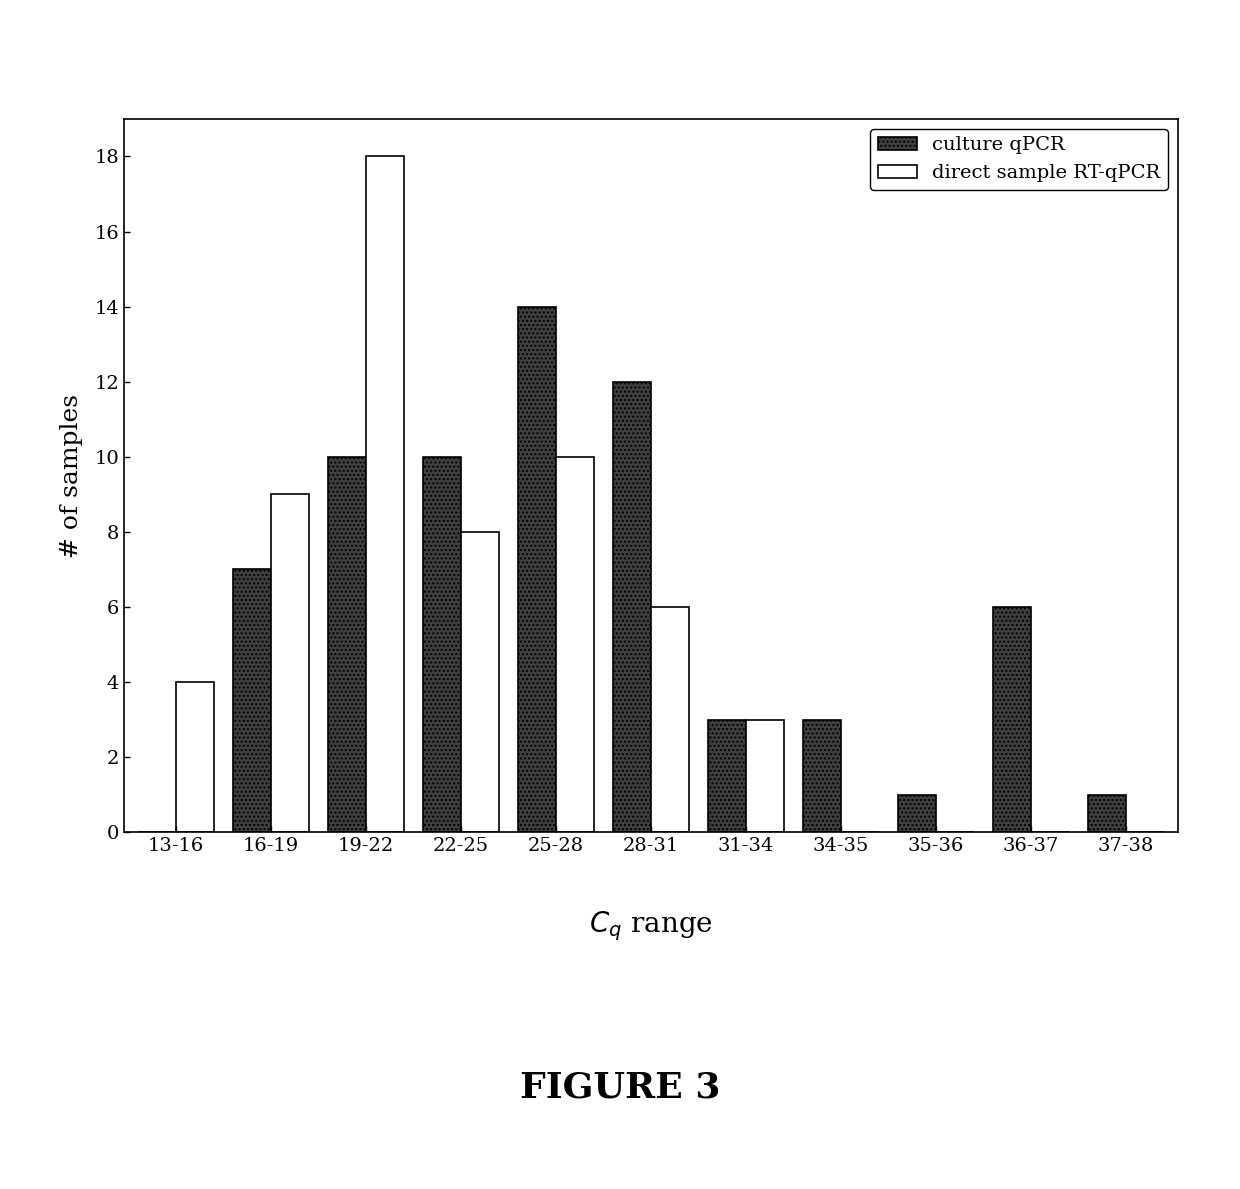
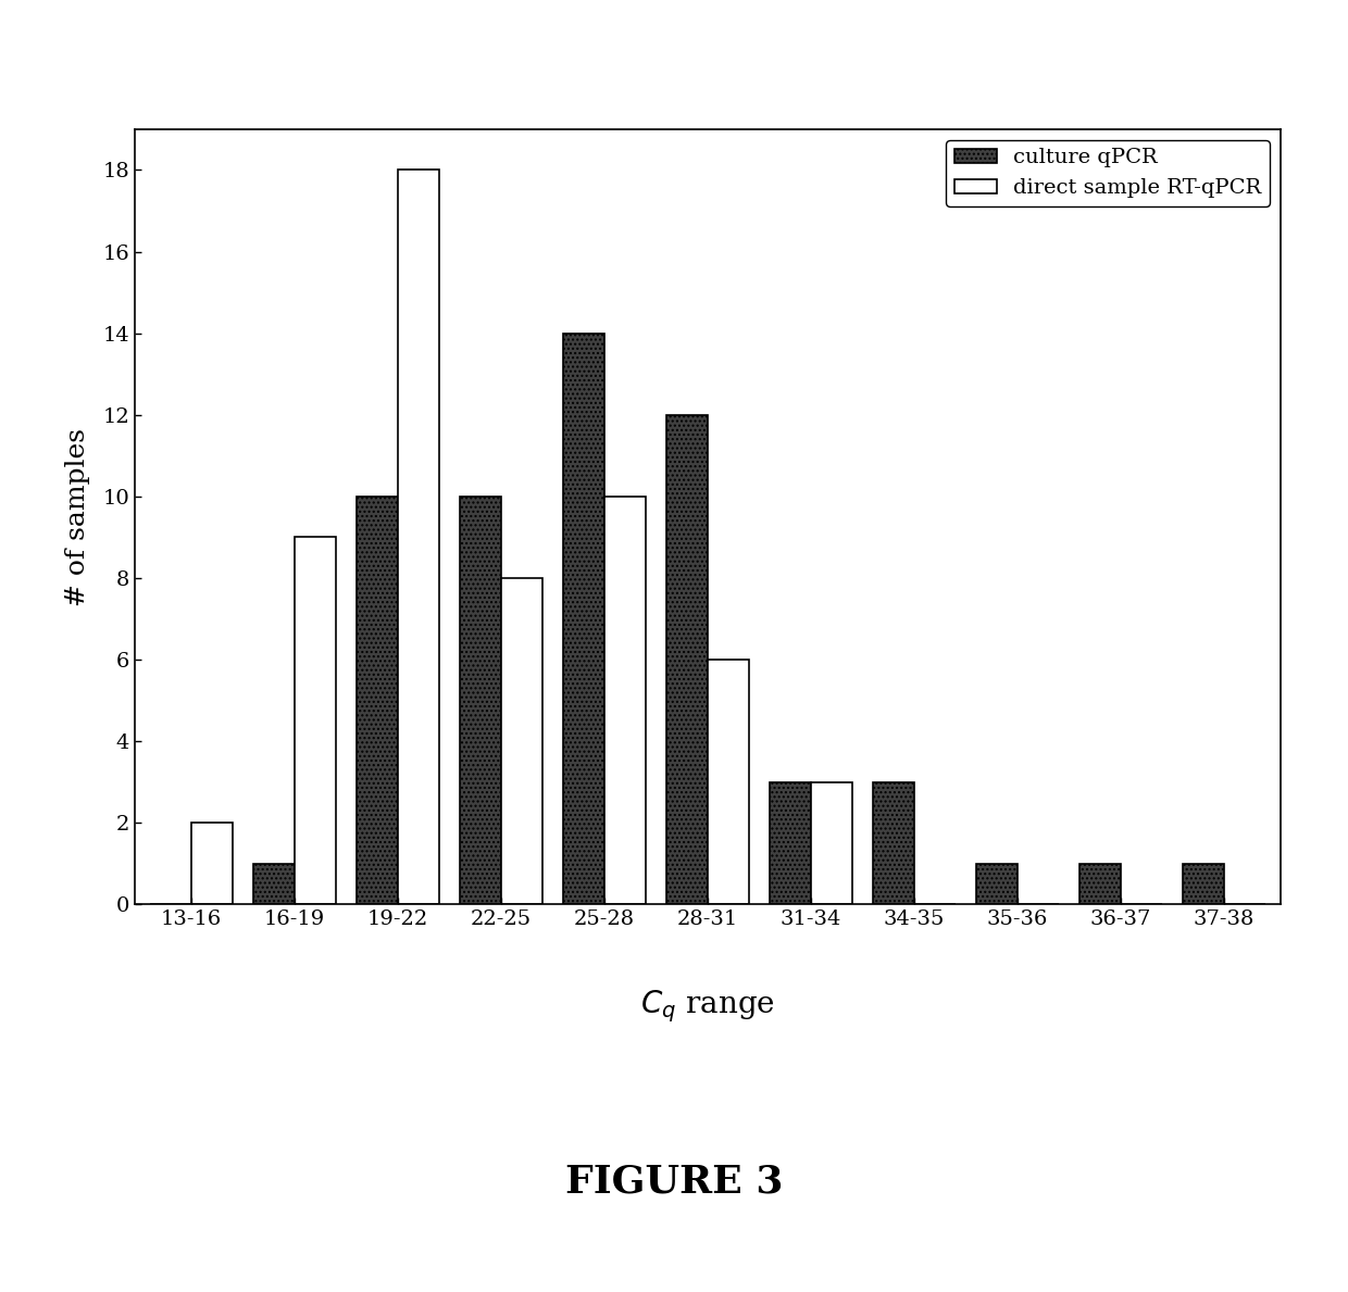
direct sample RT-qPCR/13-16: 4 -> 2
culture qPCR/16-19: 7 -> 1
culture qPCR/36-37: 6 -> 1
